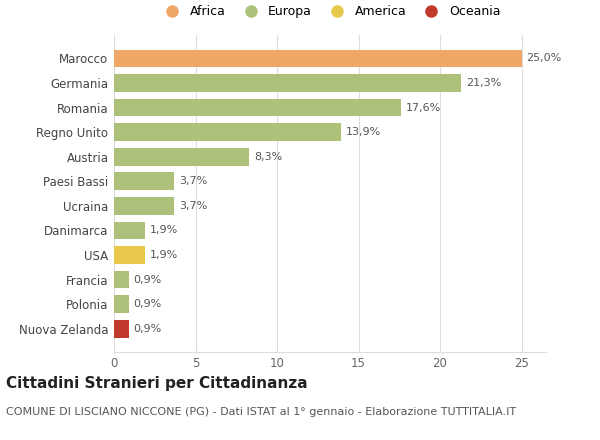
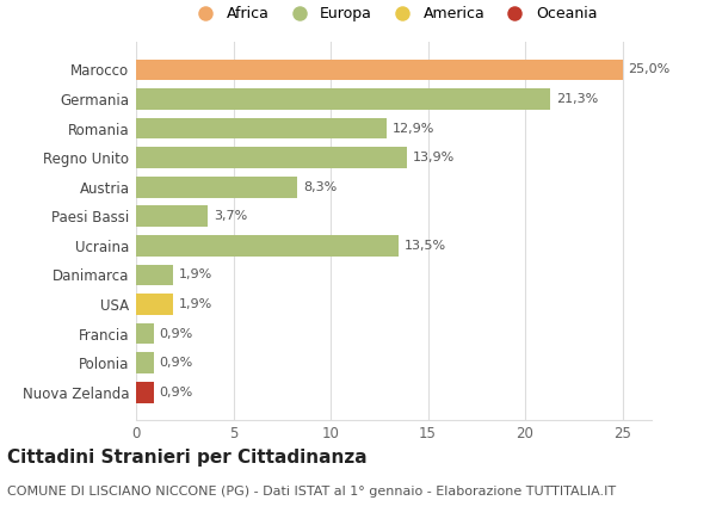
Romania: 17,6% -> 12,9%
Ucraina: 3,7% -> 13,5%
